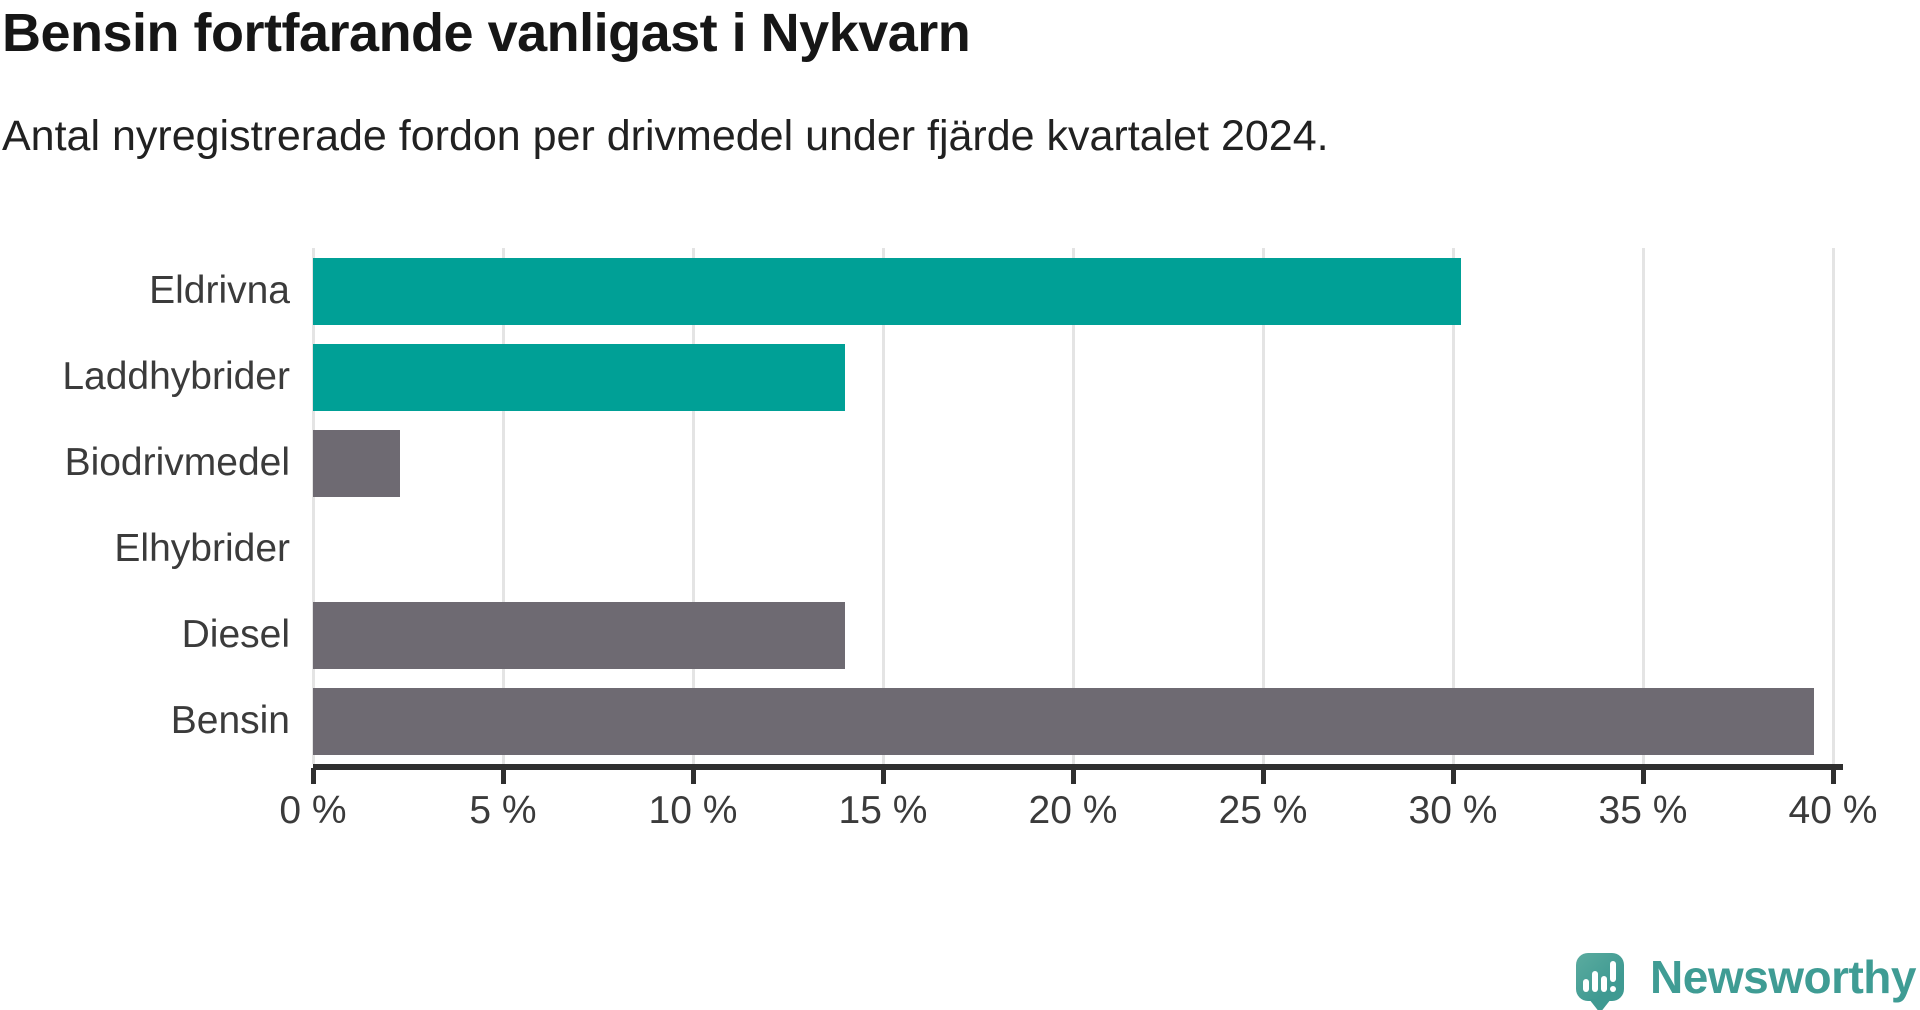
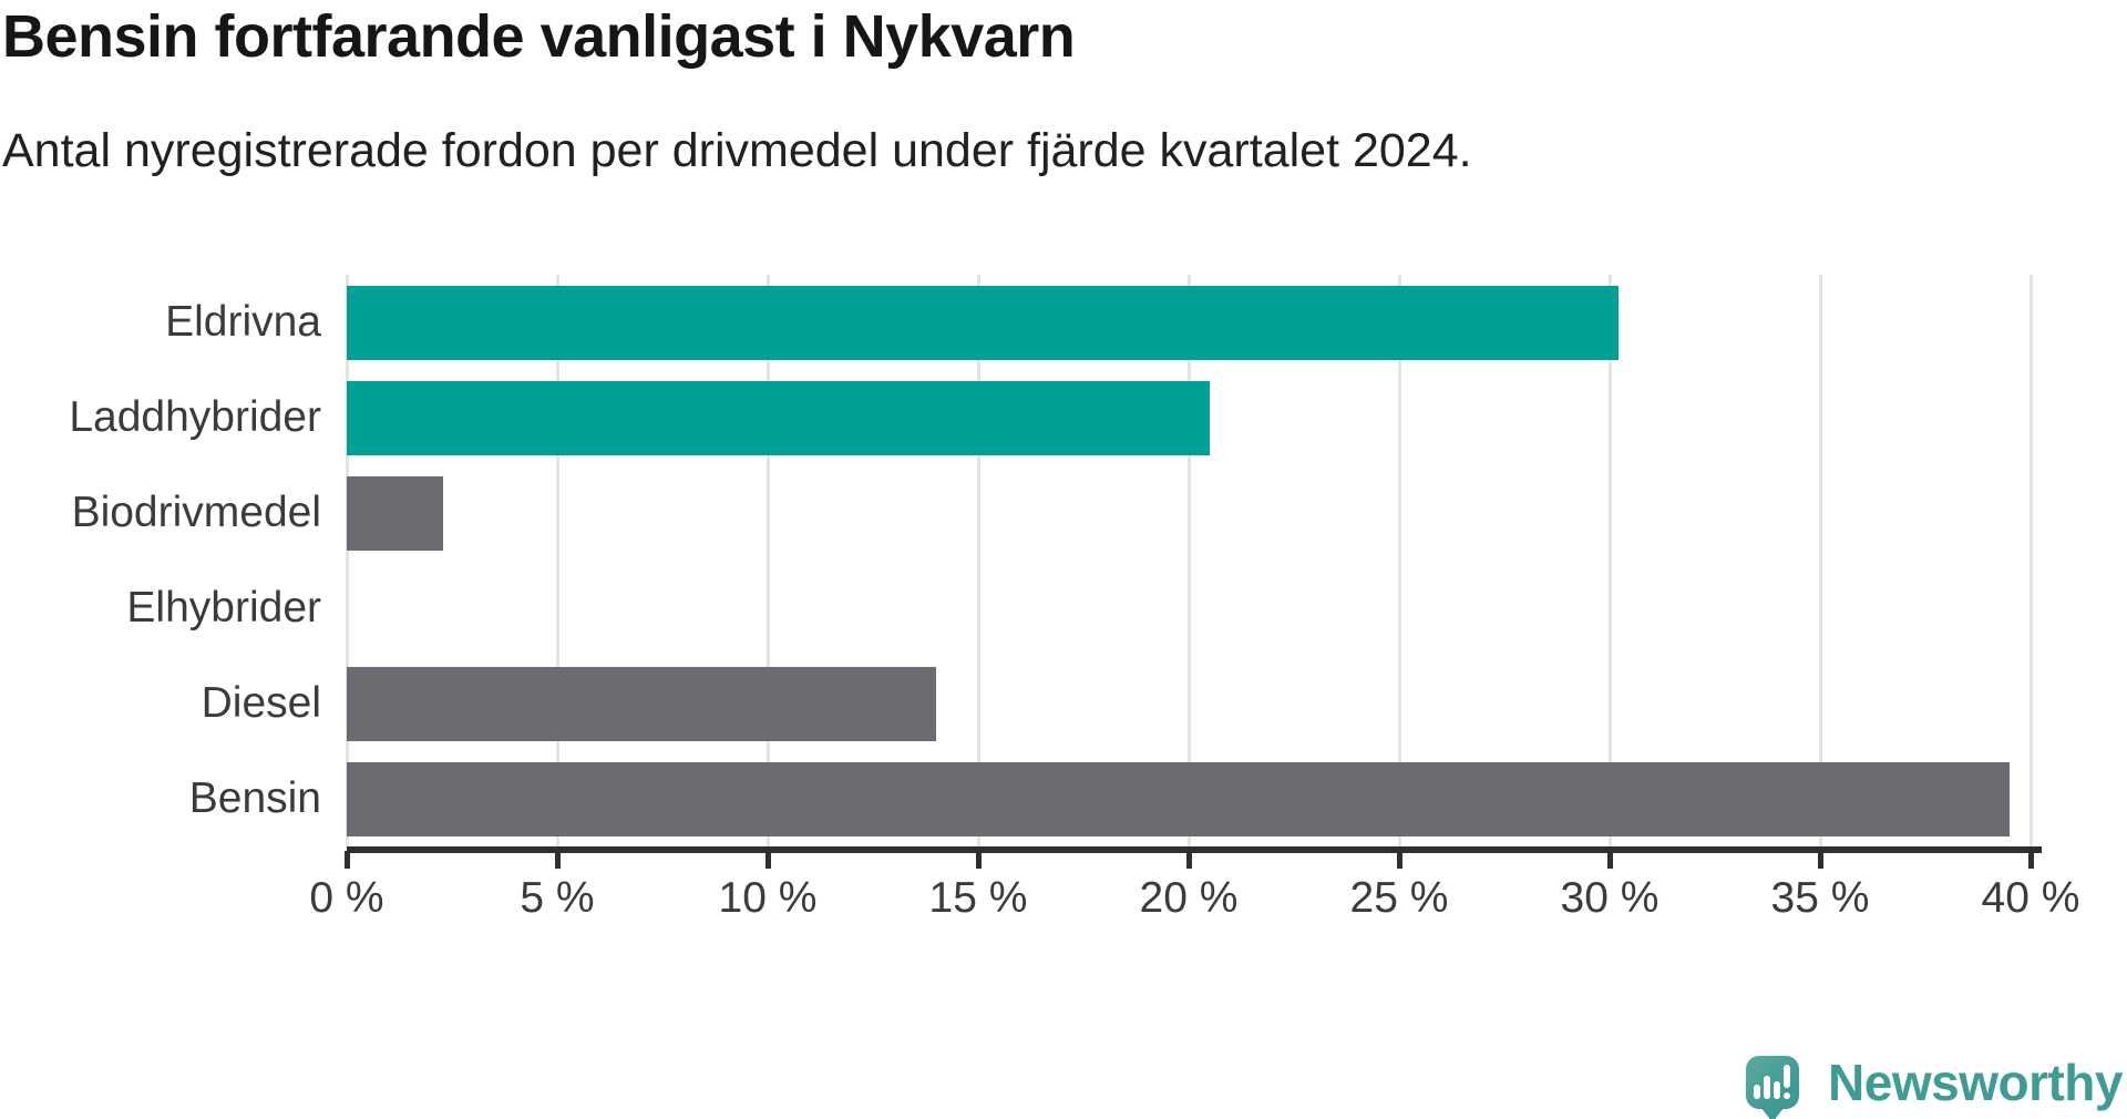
Laddhybrider: 14.0% -> 20.5%
